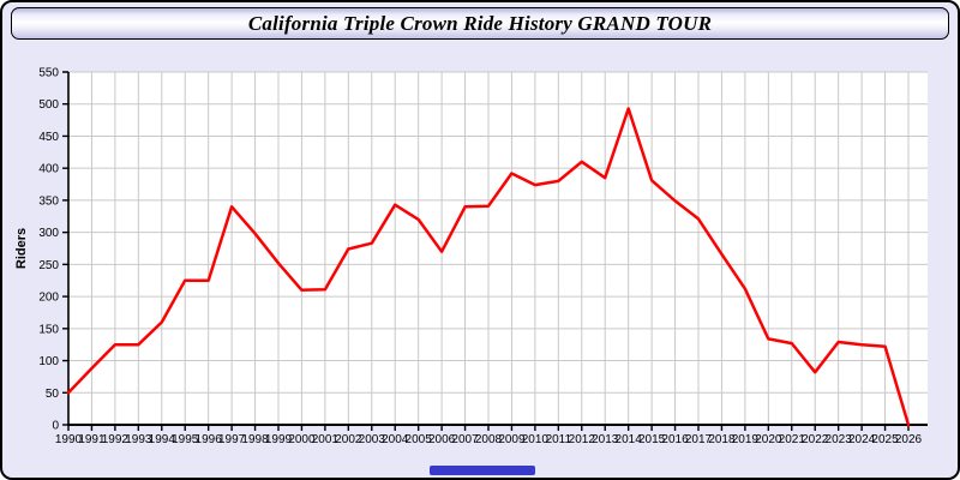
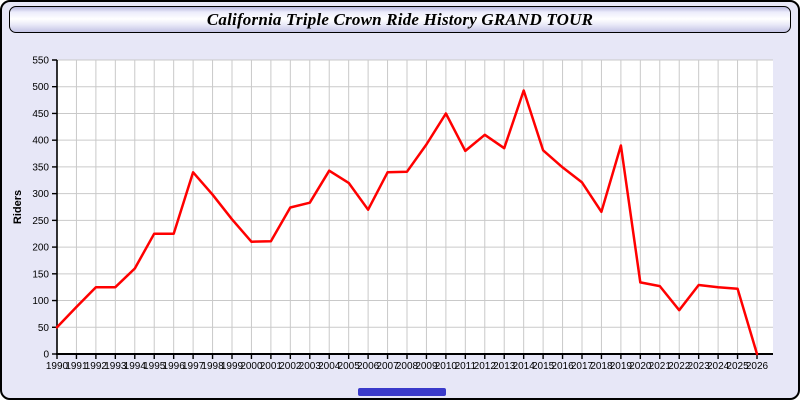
2010: 370 -> 450
2019: 210 -> 390
